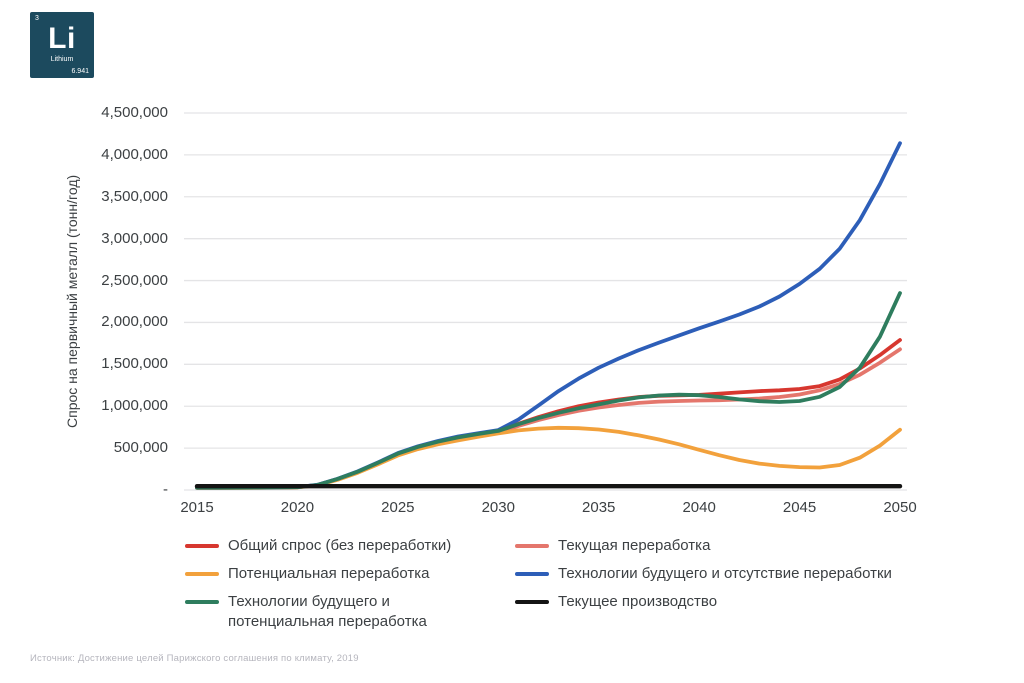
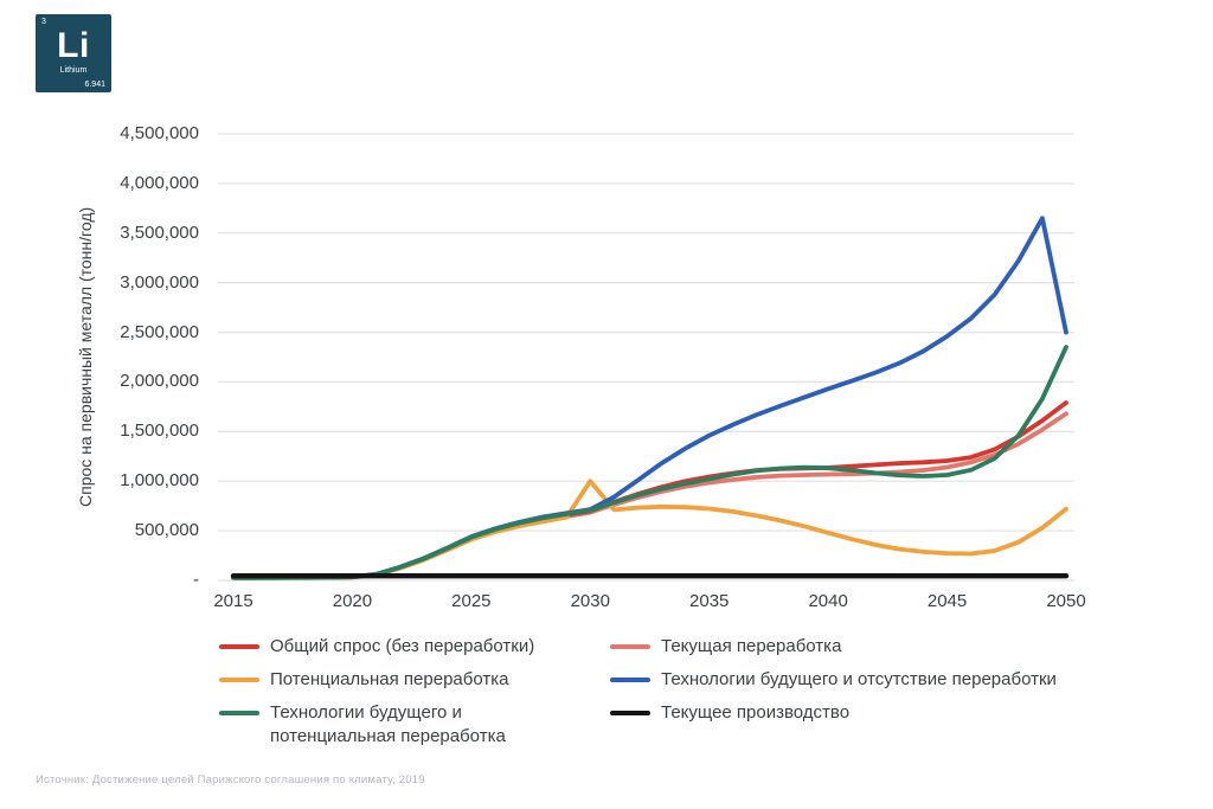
Потенциальная переработка/2030: 700000 -> 1000000
Технологии будущего и отсутствие переработки/2050: 4100000 -> 2500000
